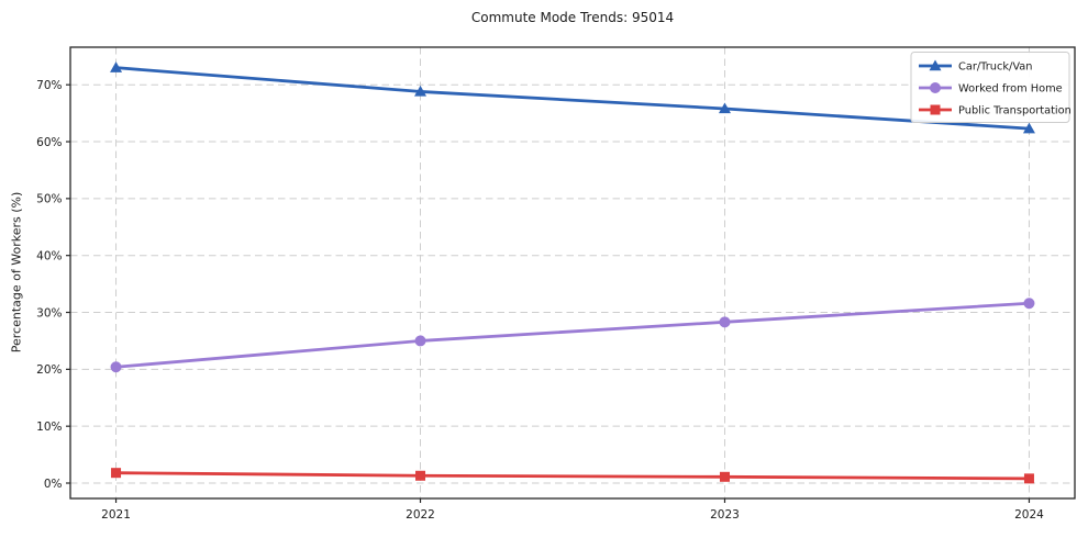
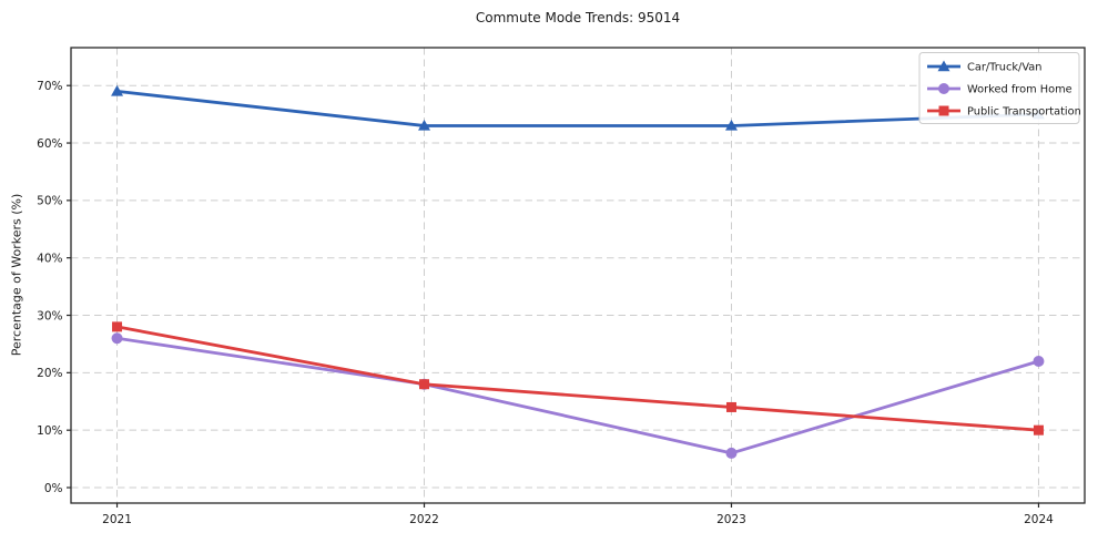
Car/Truck/Van/2021: 73% -> 69%
Worked from Home/2021: 20% -> 26%
Public Transportation/2021: 2% -> 28%
Car/Truck/Van/2022: 69% -> 63%
Worked from Home/2022: 25% -> 18%
Public Transportation/2022: 1% -> 18%
Car/Truck/Van/2023: 66% -> 63%
Worked from Home/2023: 28% -> 6%
Public Transportation/2023: 1% -> 14%
Car/Truck/Van/2024: 62% -> 65%
Worked from Home/2024: 32% -> 22%
Public Transportation/2024: 1% -> 10%
